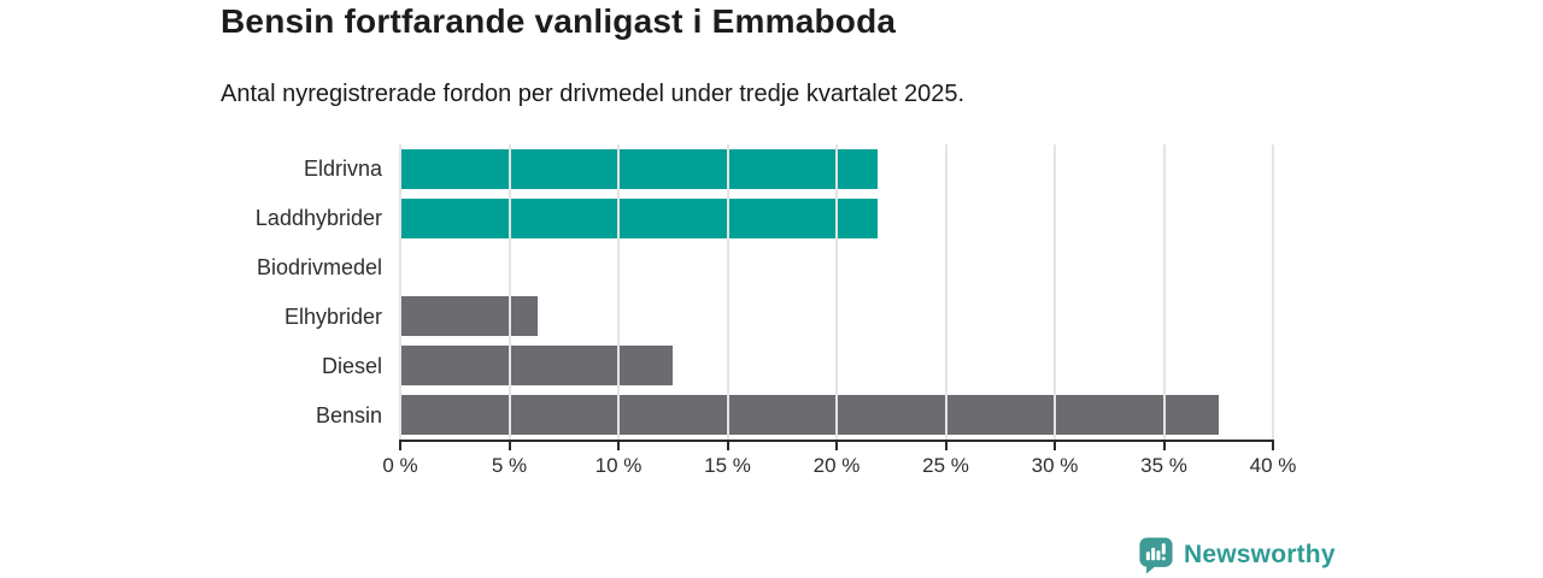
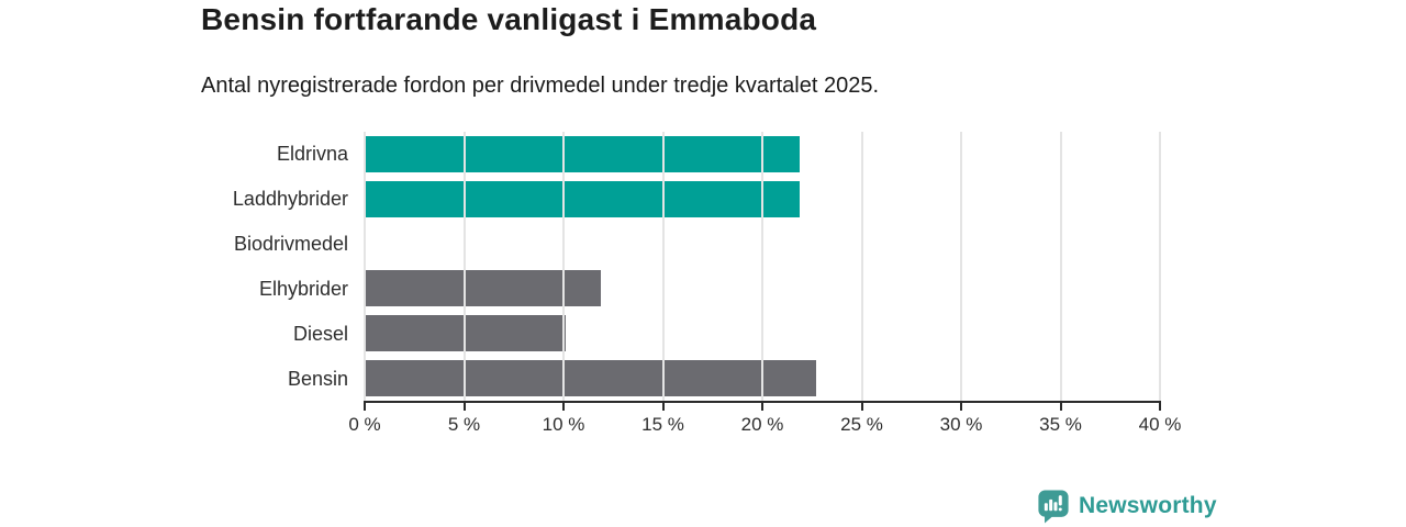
Elhybrider: 6.3% -> 11.9%
Diesel: 12.5% -> 10.1%
Bensin: 37.5% -> 22.7%
